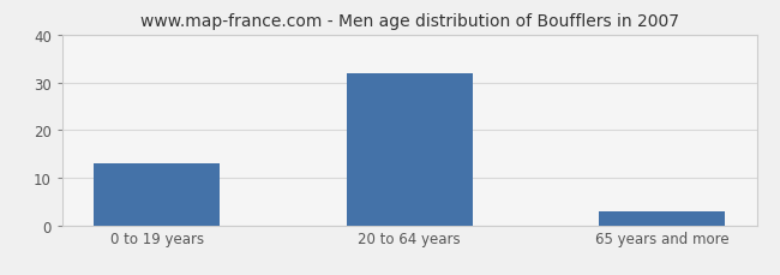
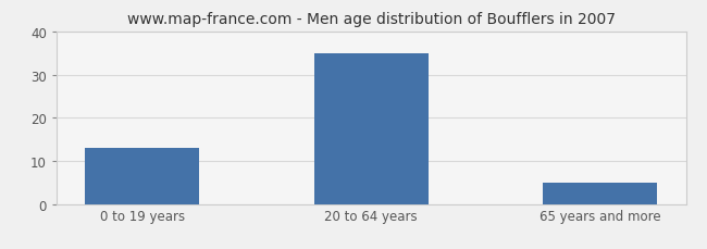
20 to 64 years: 32 -> 35
65 years and more: 3 -> 5
